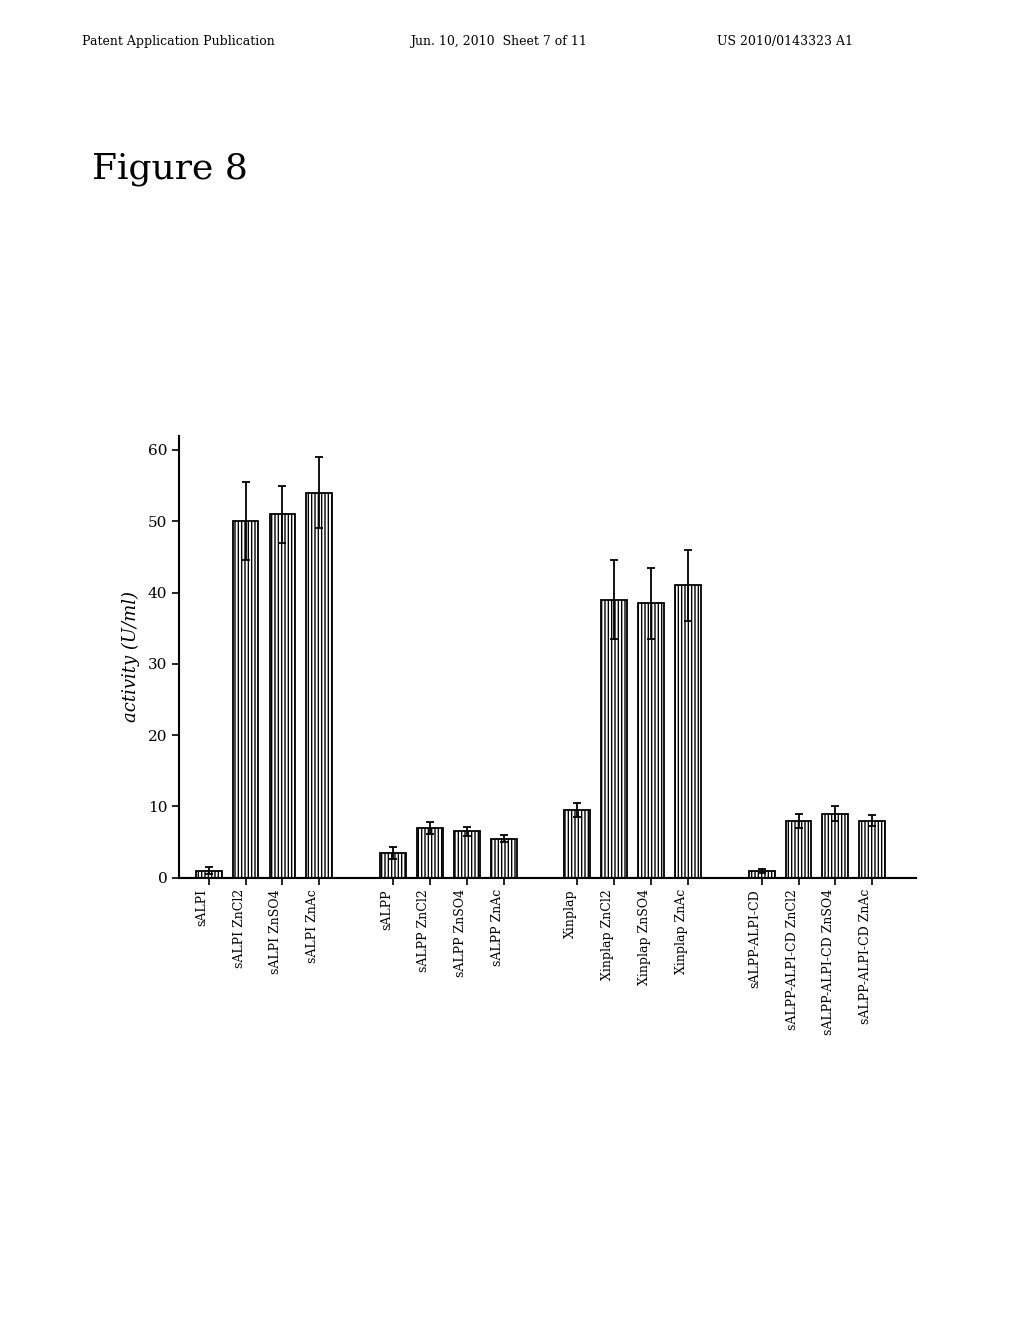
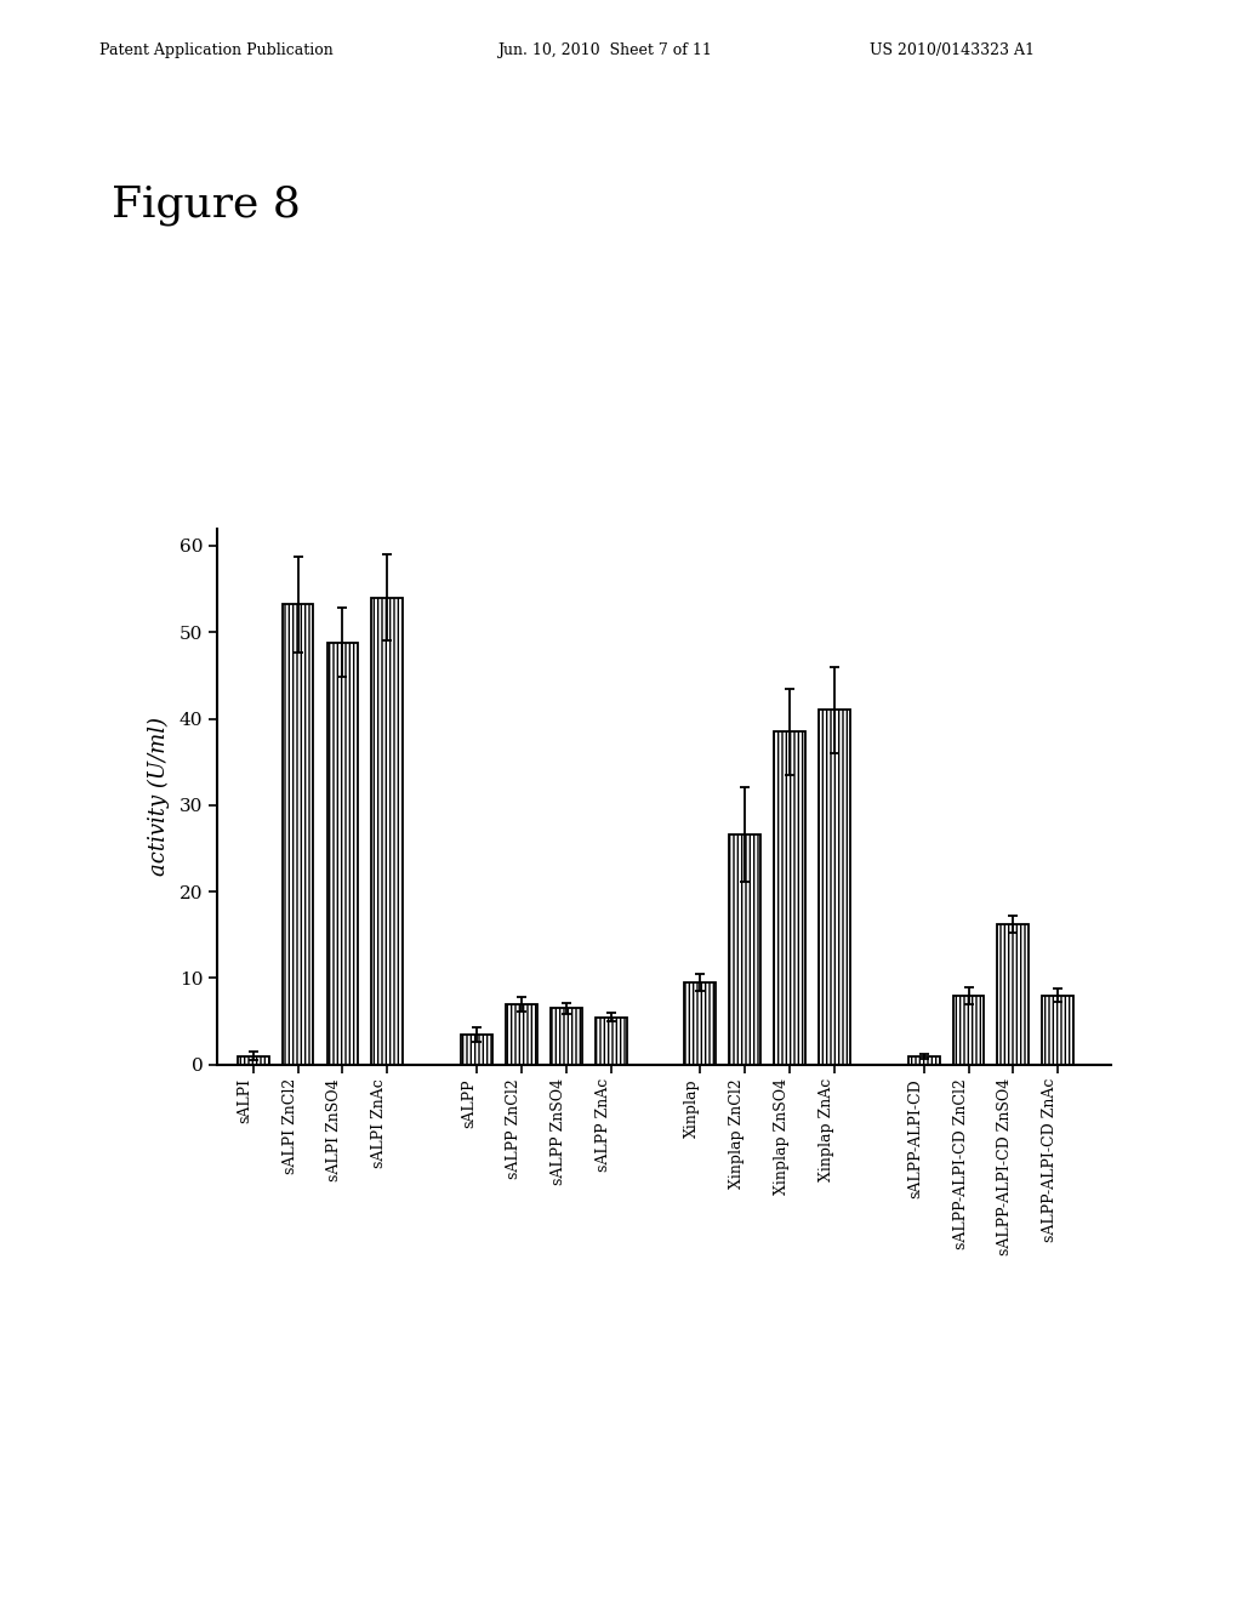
sALPI ZnCl2: 50.0 -> 53.2
sALPI ZnSO4: 51.0 -> 48.8
Xinplap ZnCl2: 39.0 -> 26.6
sALPP-ALPI-CD ZnSO4: 9.0 -> 16.2
